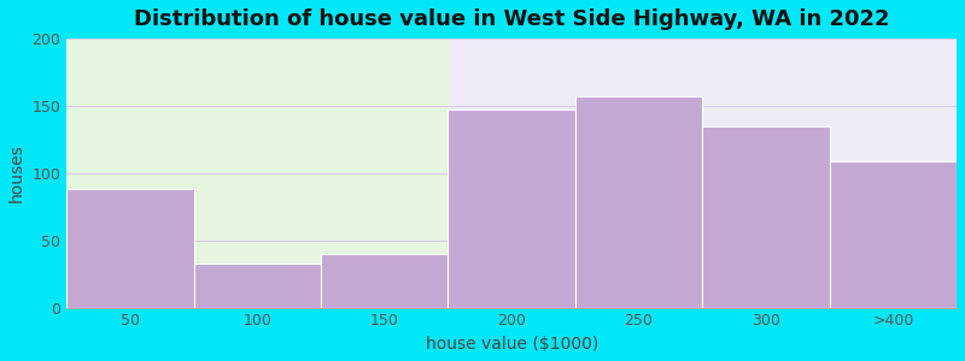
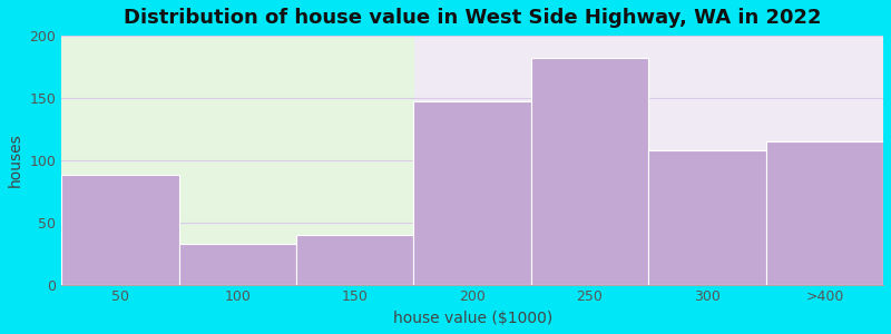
250: 157 -> 182
300: 135 -> 108
>400: 109 -> 115
